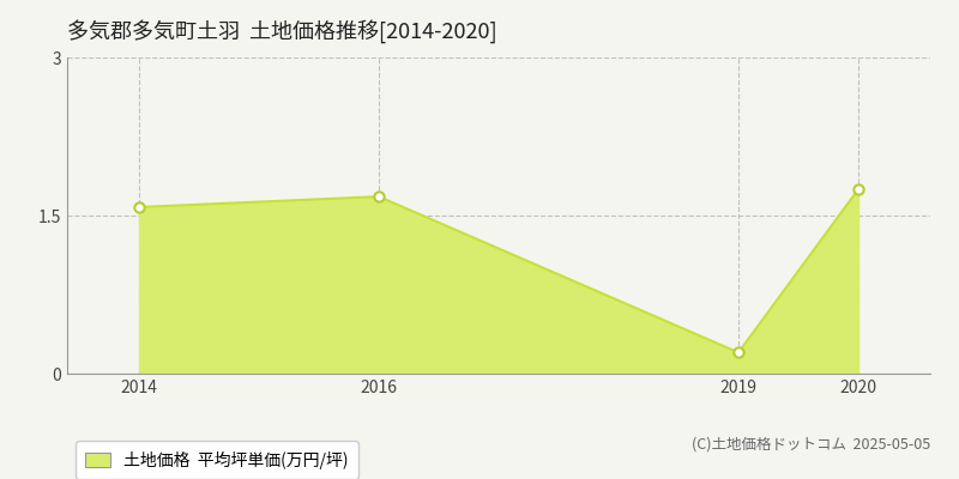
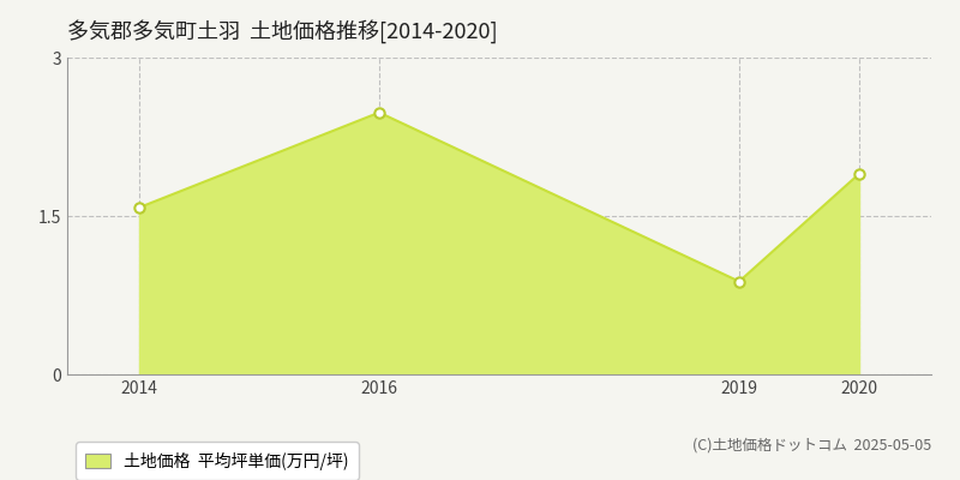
2016: 1.68 -> 2.48
2019: 0.20 -> 0.88
2020: 1.75 -> 1.90
